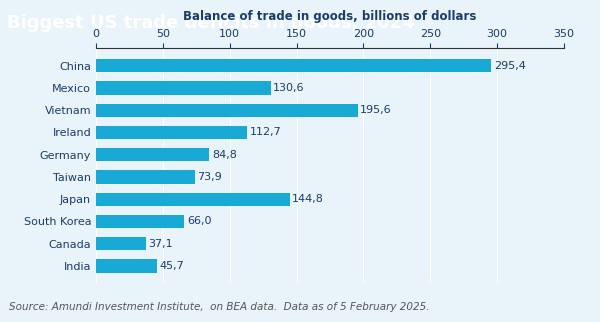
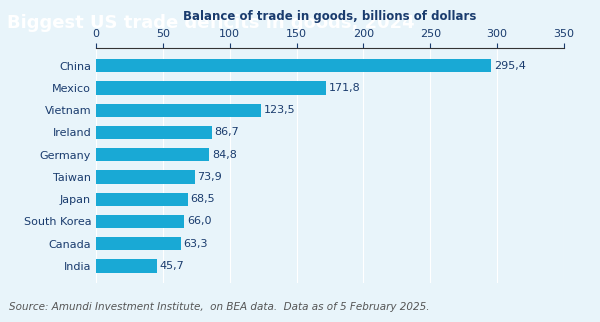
Mexico: 130,6 -> 171,8
Vietnam: 195,6 -> 123,5
Ireland: 112,7 -> 86,7
Japan: 144,8 -> 68,5
Canada: 37,1 -> 63,3
